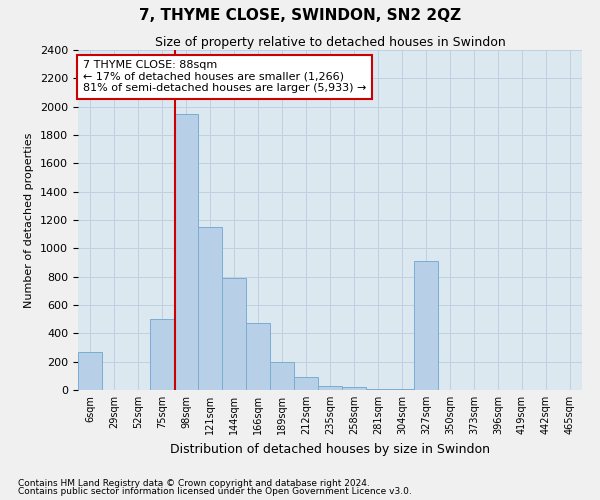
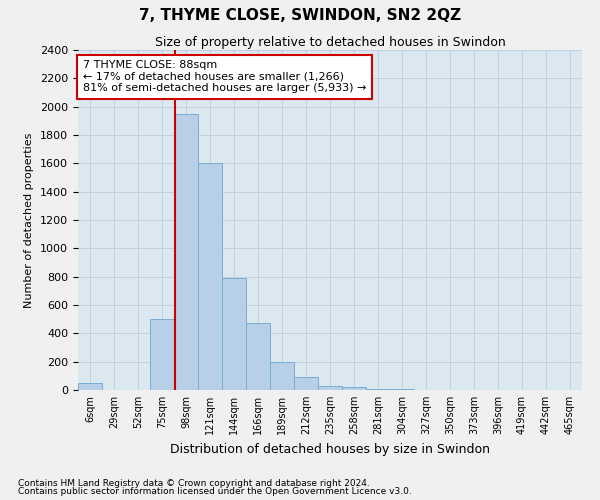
6sqm: 270 -> 50
121sqm: 1150 -> 1600
327sqm: 910 -> 0
